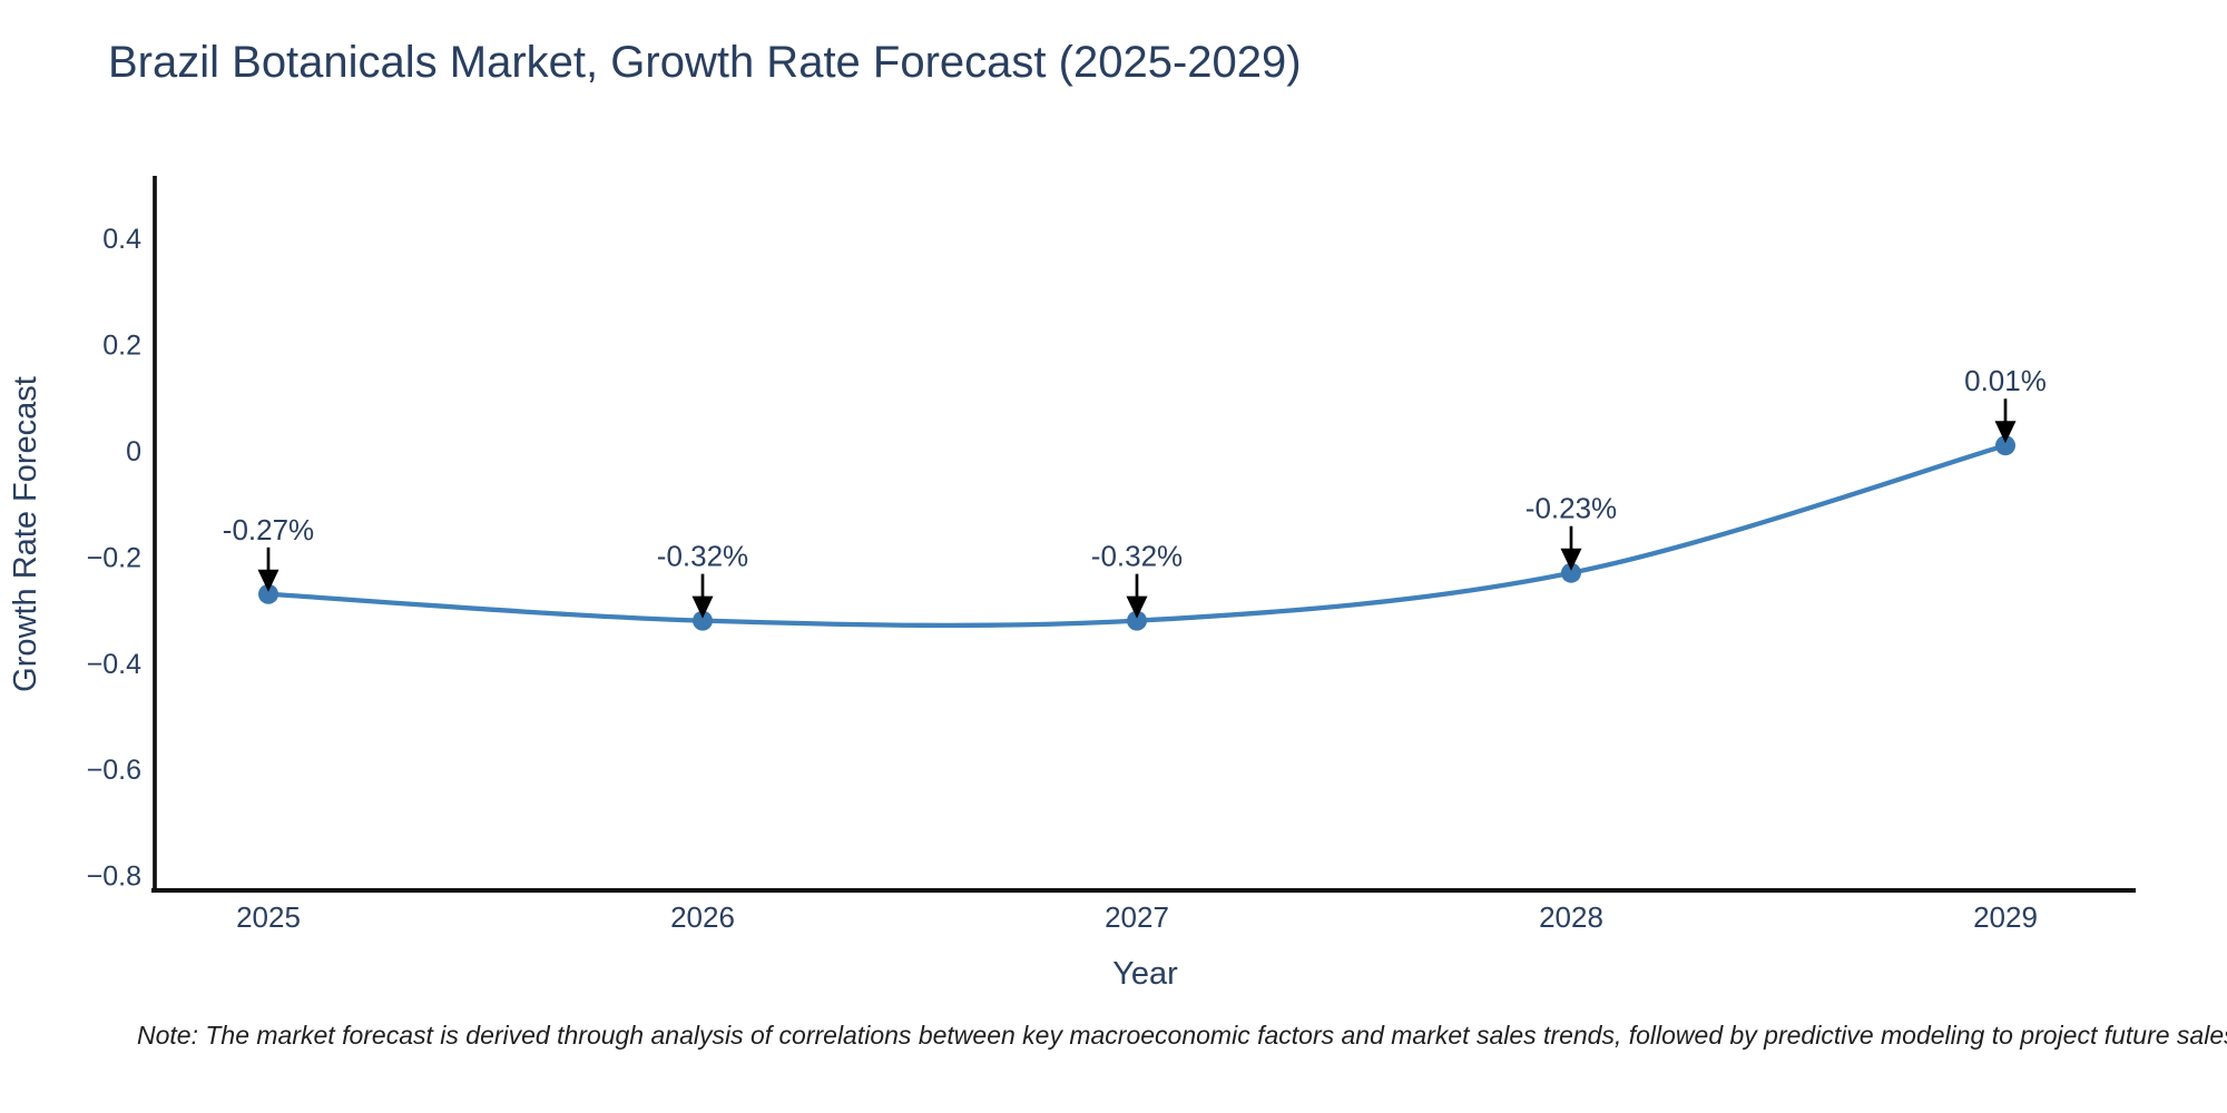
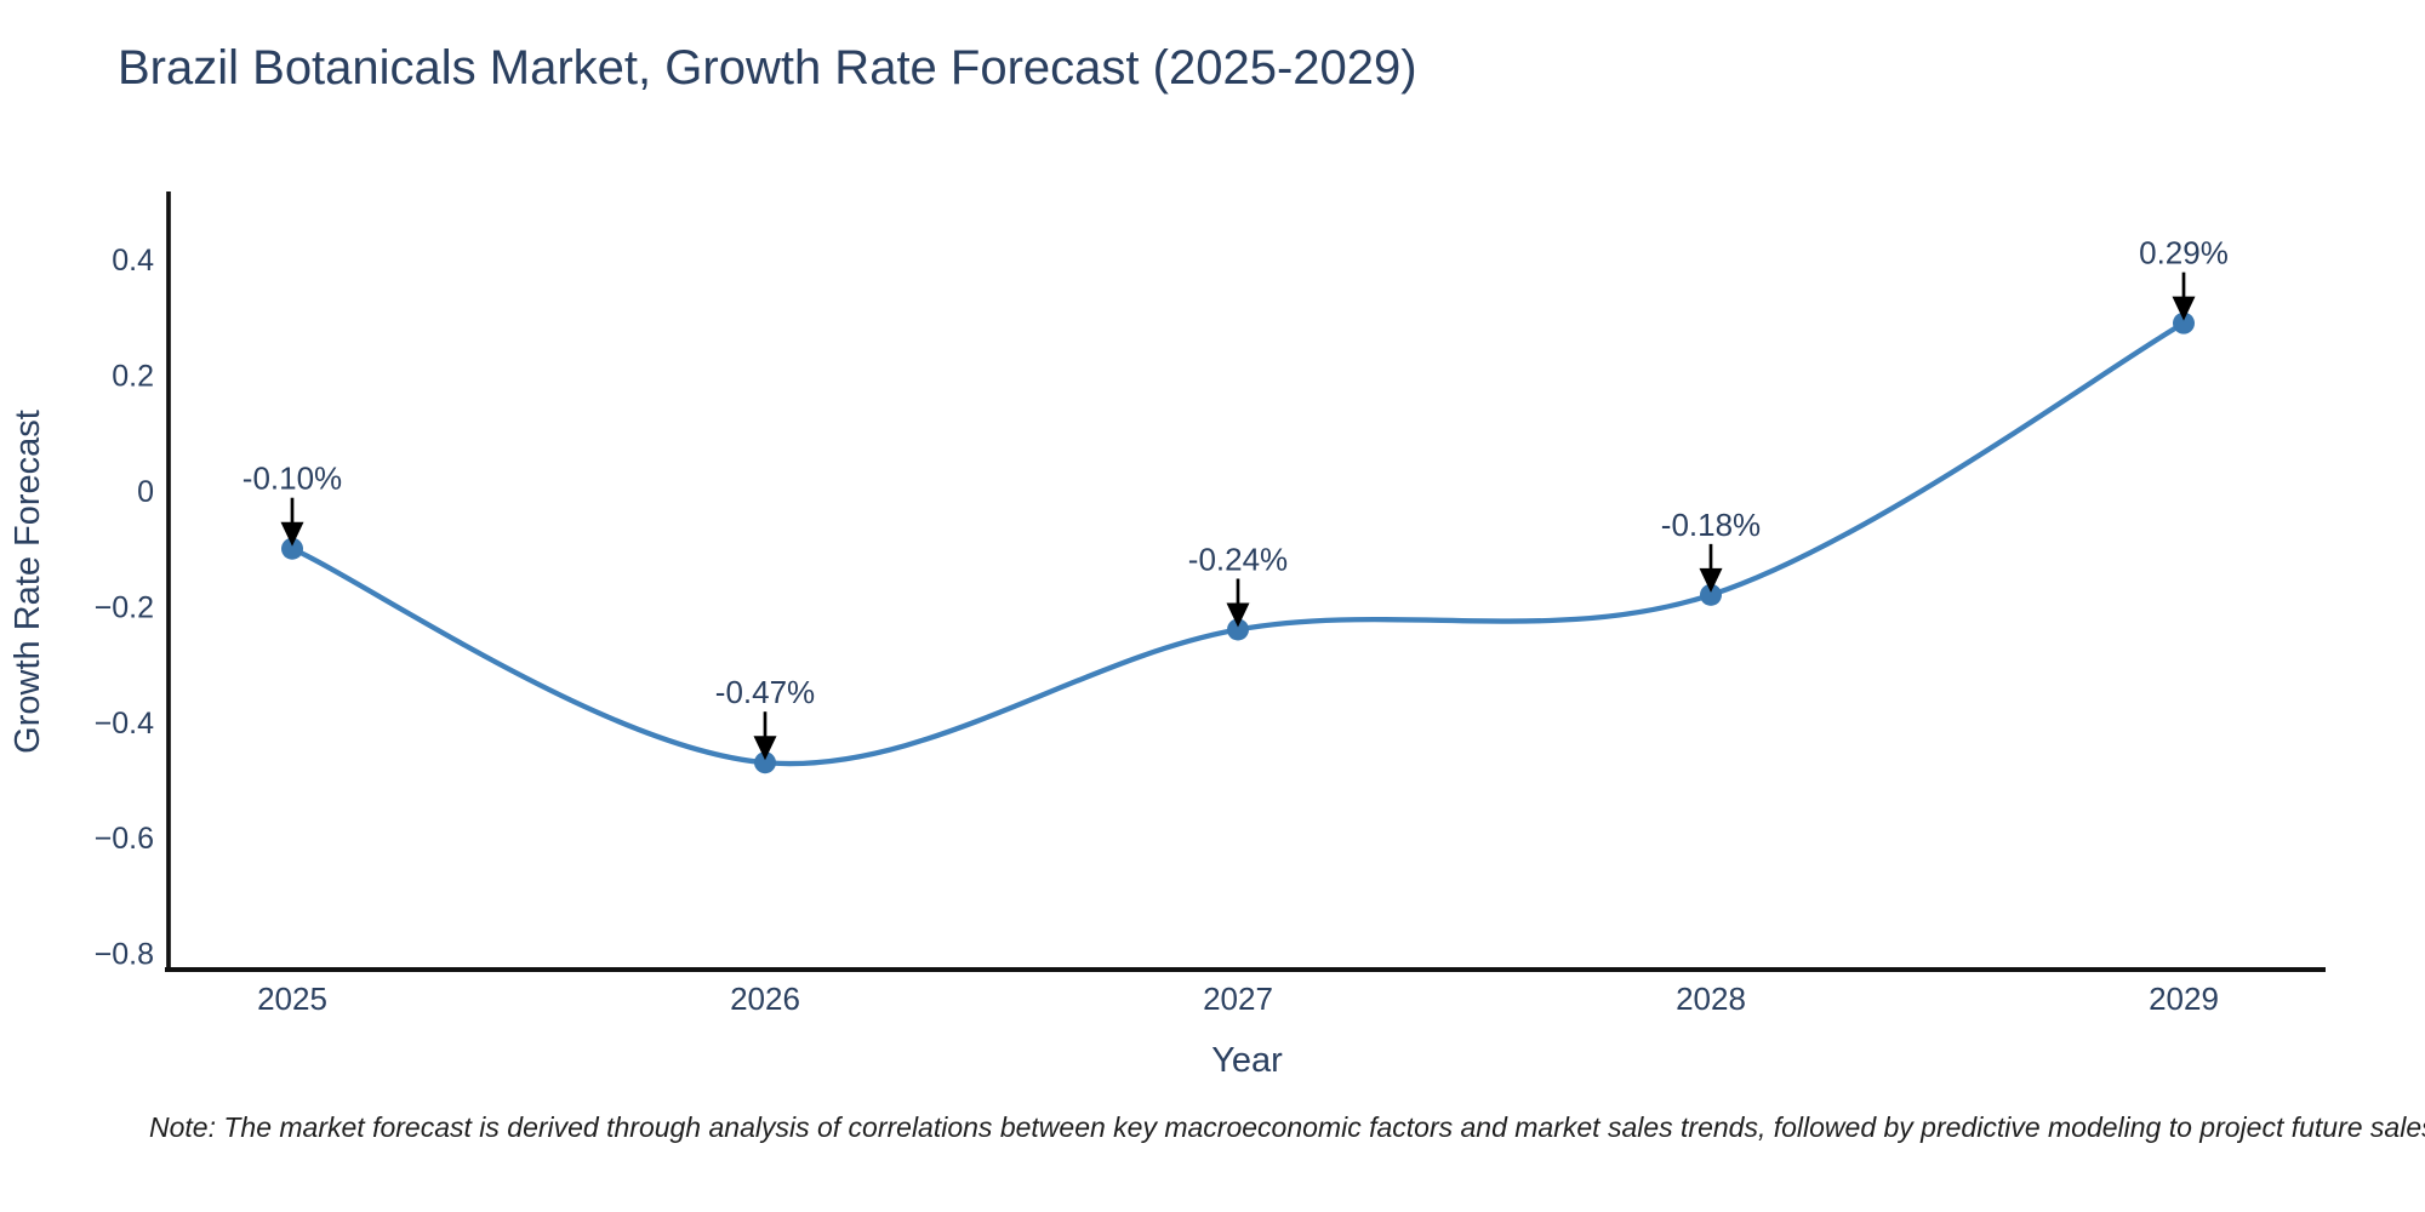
2025: -0.27% -> -0.10%
2026: -0.32% -> -0.47%
2027: -0.32% -> -0.24%
2028: -0.23% -> -0.18%
2029: 0.01% -> 0.29%
